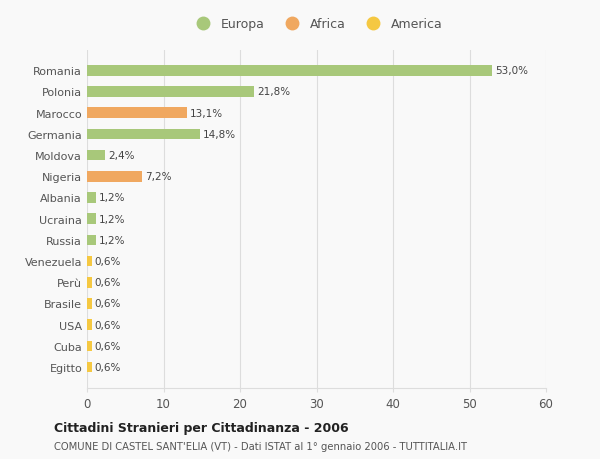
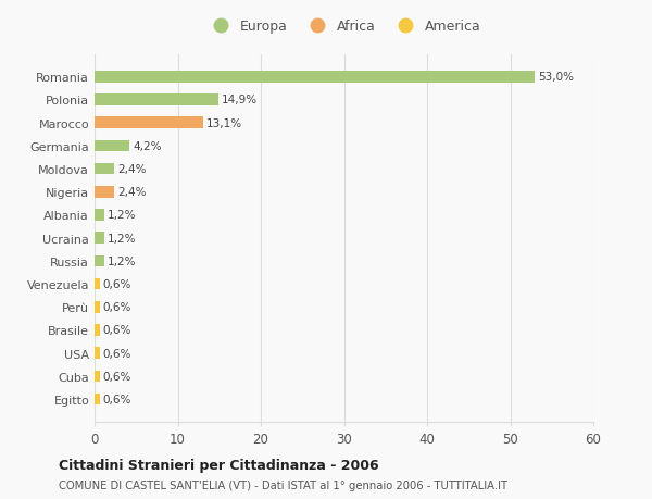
Polonia: 21,8% -> 14,9%
Germania: 14,8% -> 4,2%
Nigeria: 7,2% -> 2,4%
